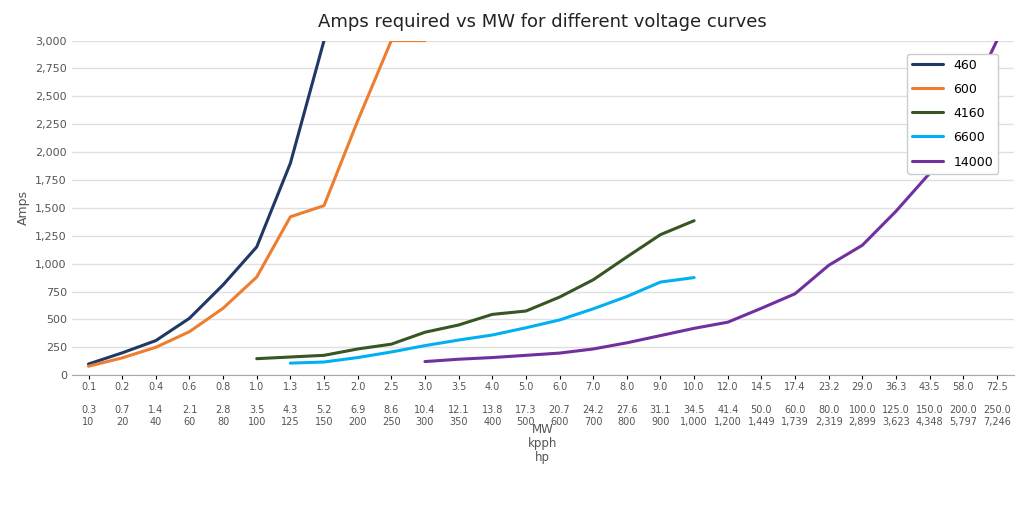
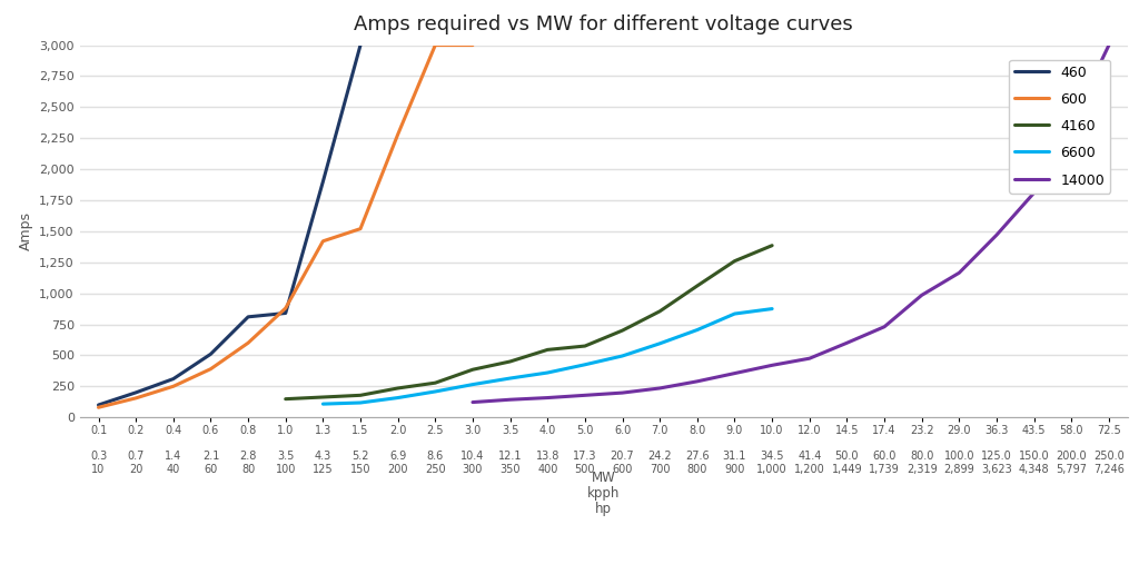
460/1.0: 1,150 -> 840
